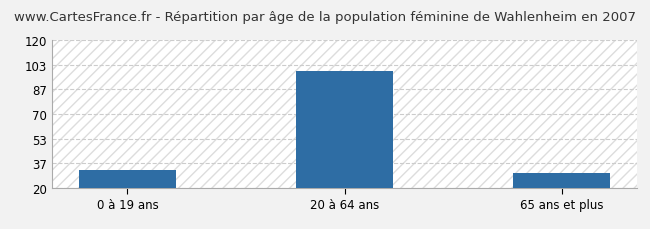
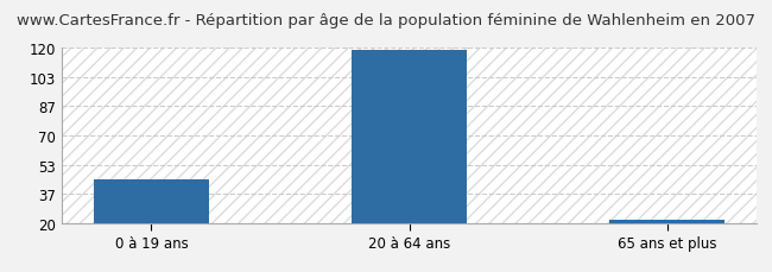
0 à 19 ans: 32 -> 45
20 à 64 ans: 99 -> 119
65 ans et plus: 30 -> 22
